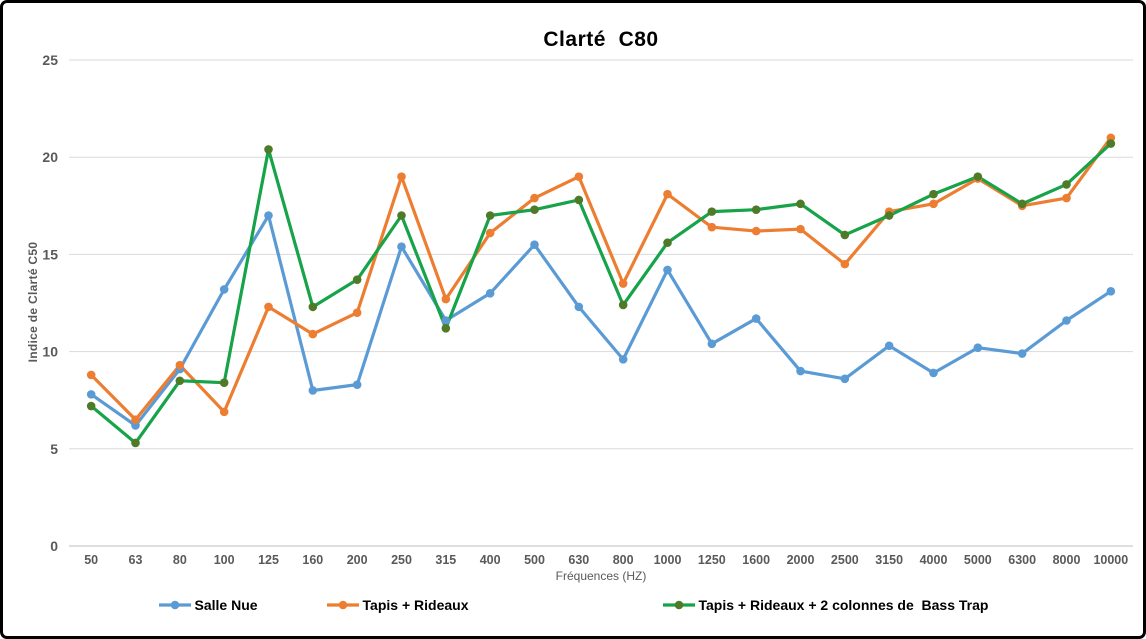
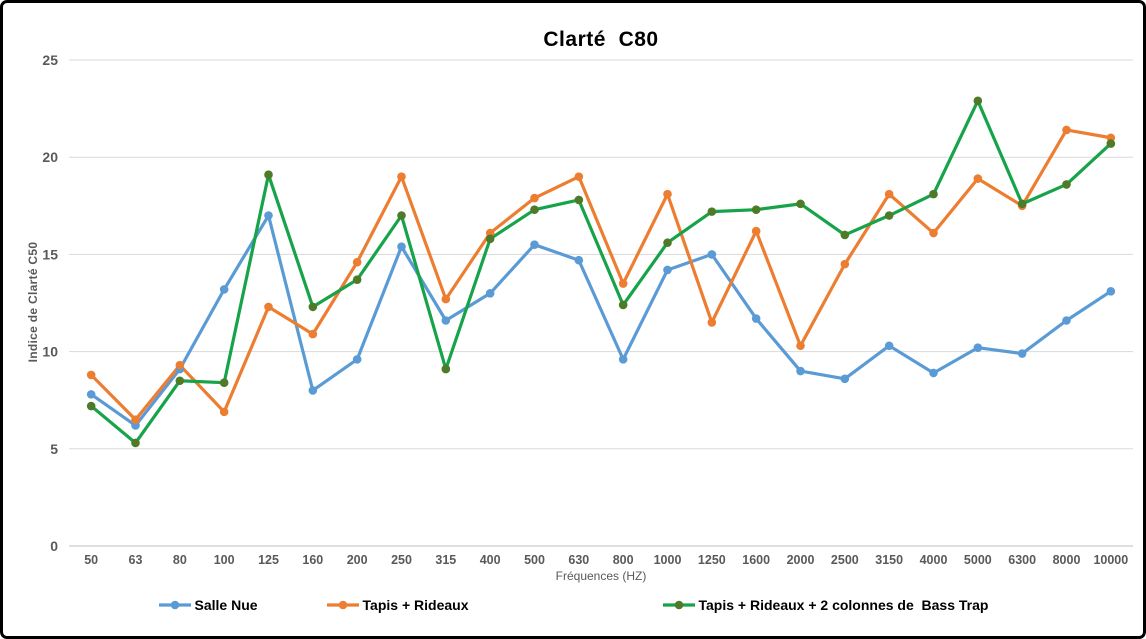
Tapis + Rideaux + 2 colonnes de Bass Trap/125: 20.4 -> 19.1
Salle Nue/200: 8.3 -> 9.6
Tapis + Rideaux/200: 12.0 -> 14.6
Tapis + Rideaux + 2 colonnes de Bass Trap/315: 11.2 -> 9.1
Tapis + Rideaux + 2 colonnes de Bass Trap/400: 17.0 -> 15.8
Salle Nue/630: 12.3 -> 14.7
Salle Nue/1250: 10.4 -> 15.0
Tapis + Rideaux/1250: 16.4 -> 11.5
Tapis + Rideaux/2000: 16.3 -> 10.3
Tapis + Rideaux/3150: 17.2 -> 18.1
Tapis + Rideaux/4000: 17.6 -> 16.1
Tapis + Rideaux + 2 colonnes de Bass Trap/5000: 19.0 -> 22.9
Tapis + Rideaux/8000: 17.9 -> 21.4
